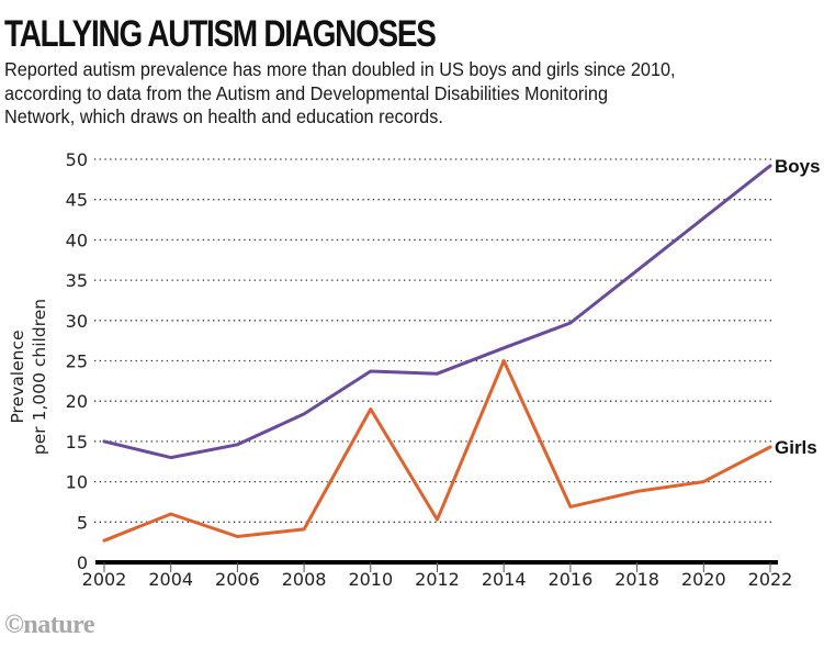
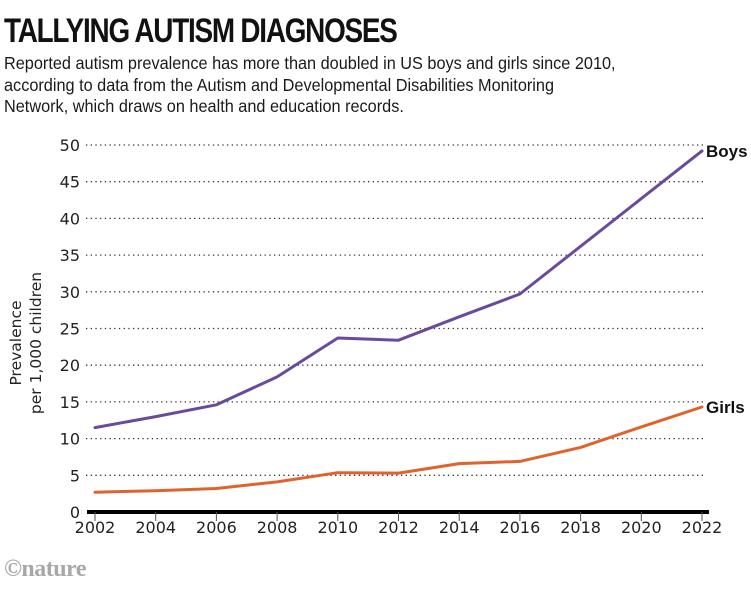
Boys/2002: 15 -> 12
Girls/2004: 6 -> 3
Girls/2010: 19 -> 5
Girls/2014: 25 -> 7
Girls/2020: 10 -> 12
